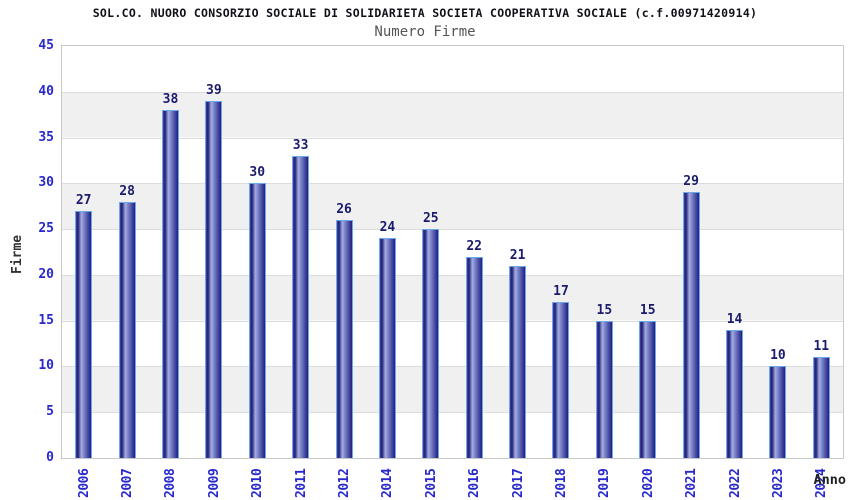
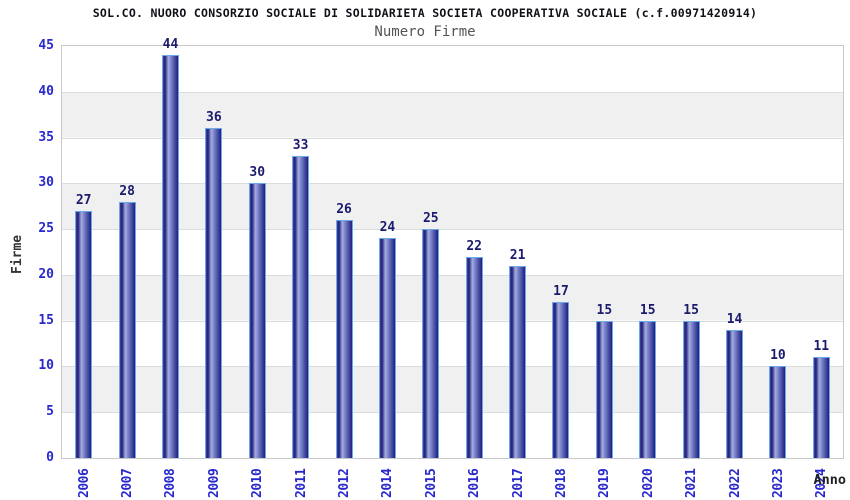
2008: 38 -> 44
2009: 39 -> 36
2021: 29 -> 15
